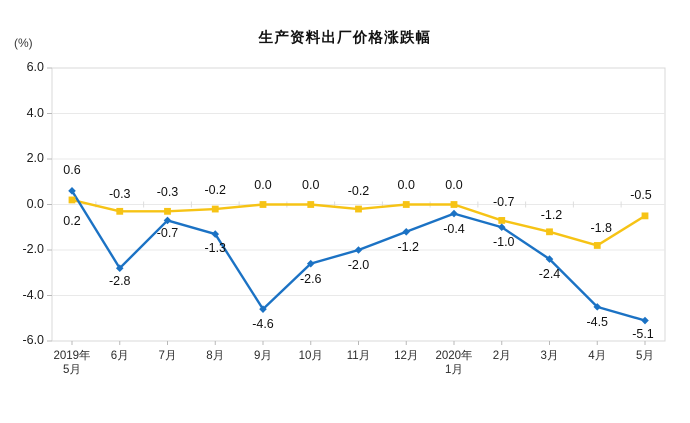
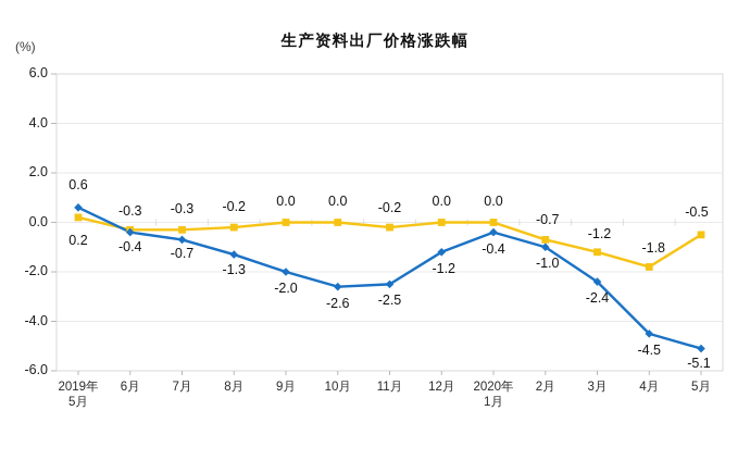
同比/6月: -2.8 -> -0.4
同比/9月: -4.6 -> -2.0
同比/11月: -2.0 -> -2.5
